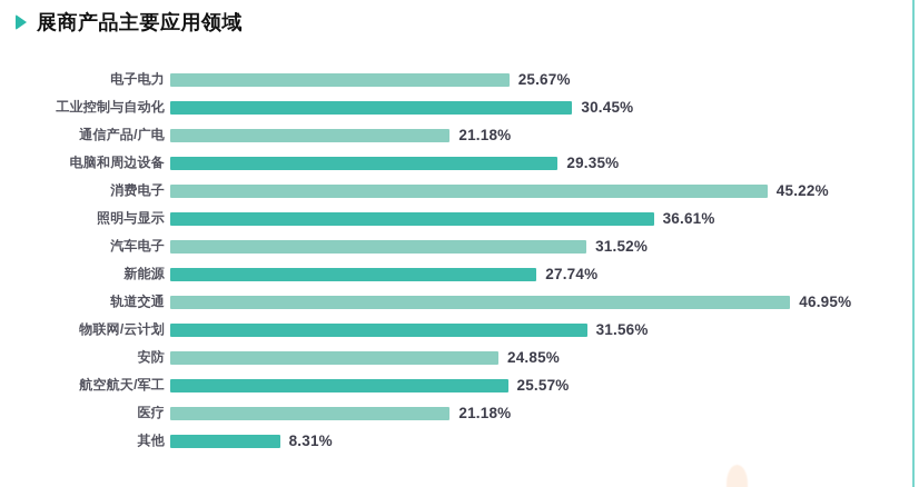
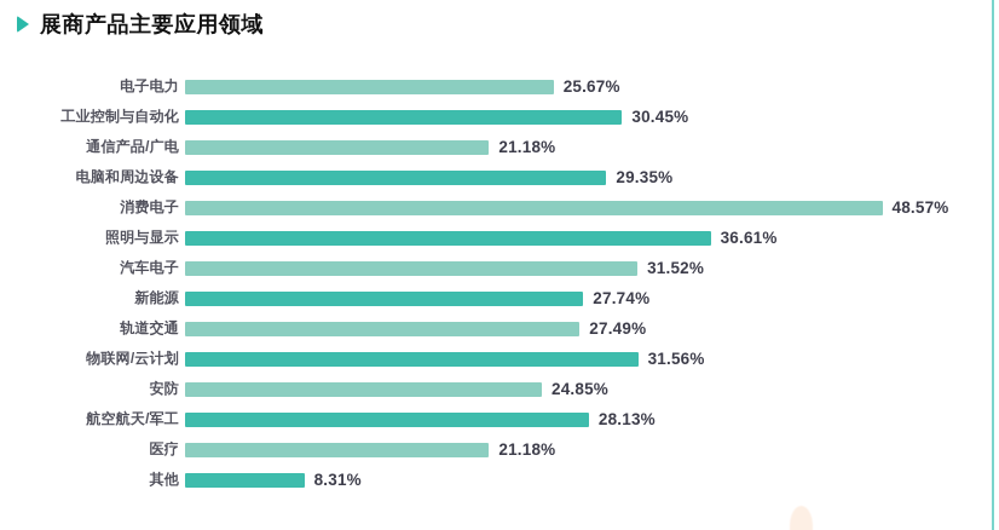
消费电子: 45.22% -> 48.57%
轨道交通: 46.95% -> 27.49%
航空航天/军工: 25.57% -> 28.13%
